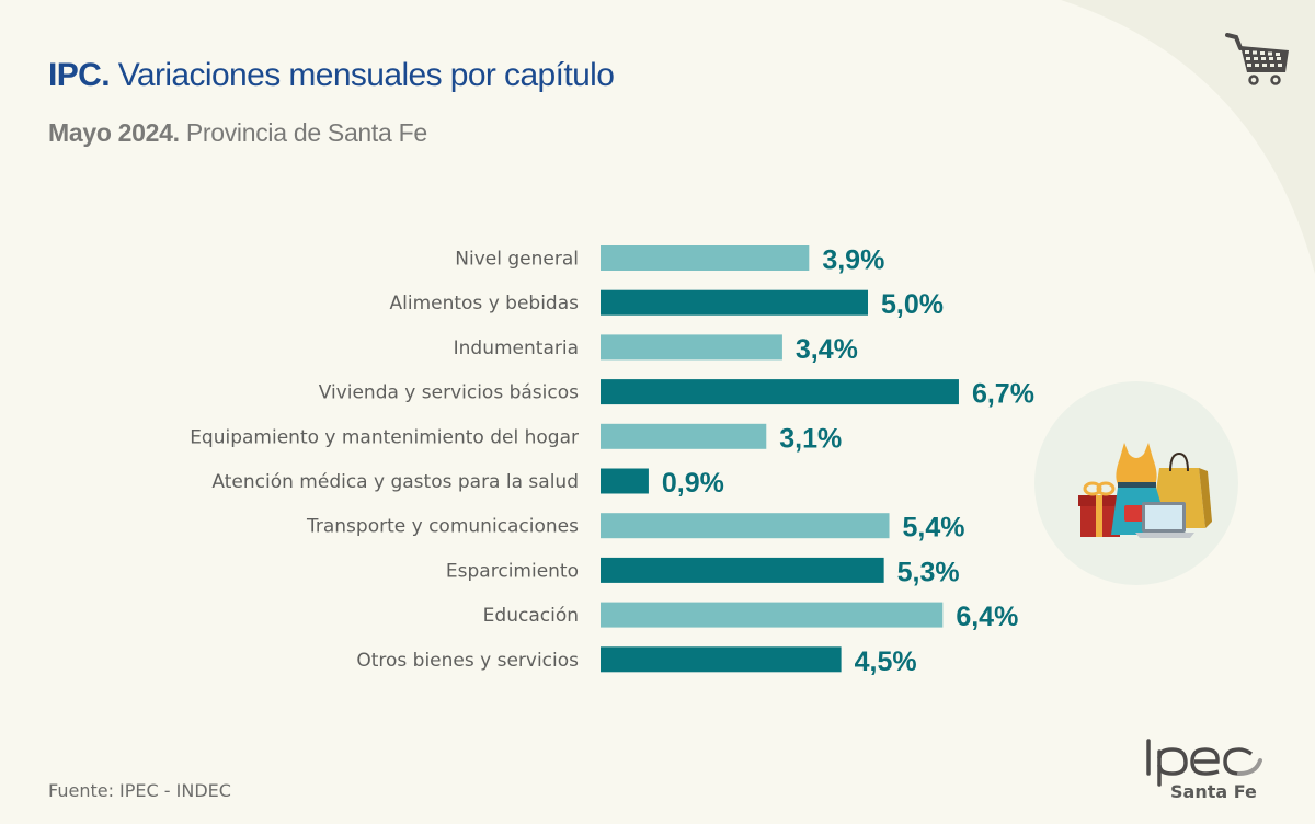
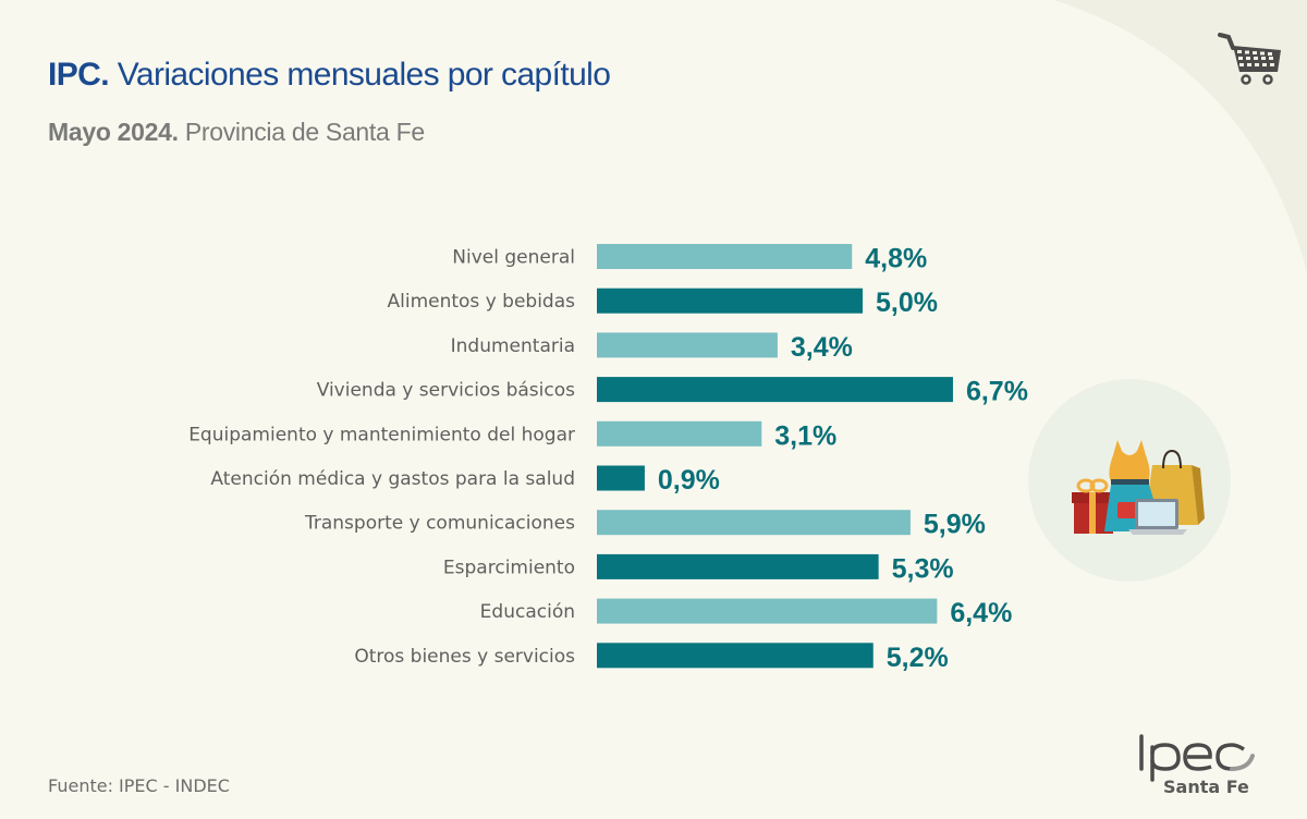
Nivel general: 3,9% -> 4,8%
Transporte y comunicaciones: 5,4% -> 5,9%
Otros bienes y servicios: 4,5% -> 5,2%
